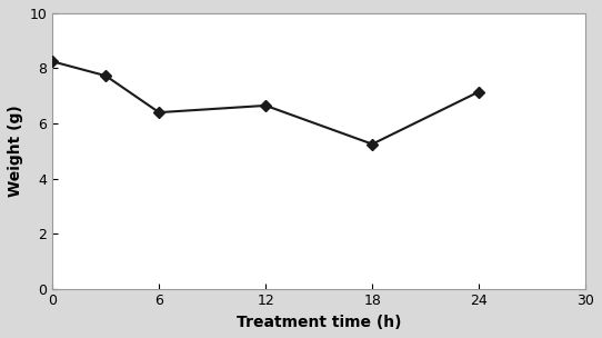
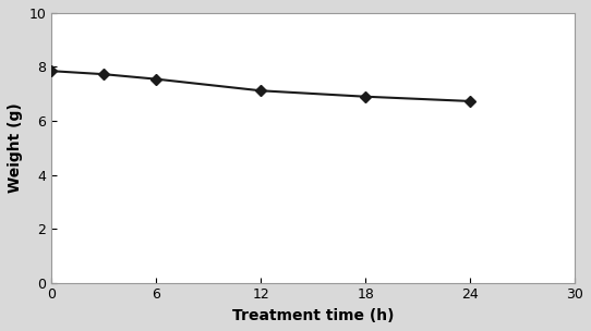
0: 8.25 -> 7.85
6: 6.40 -> 7.55
12: 6.65 -> 7.12
18: 5.25 -> 6.90
24: 7.15 -> 6.73
